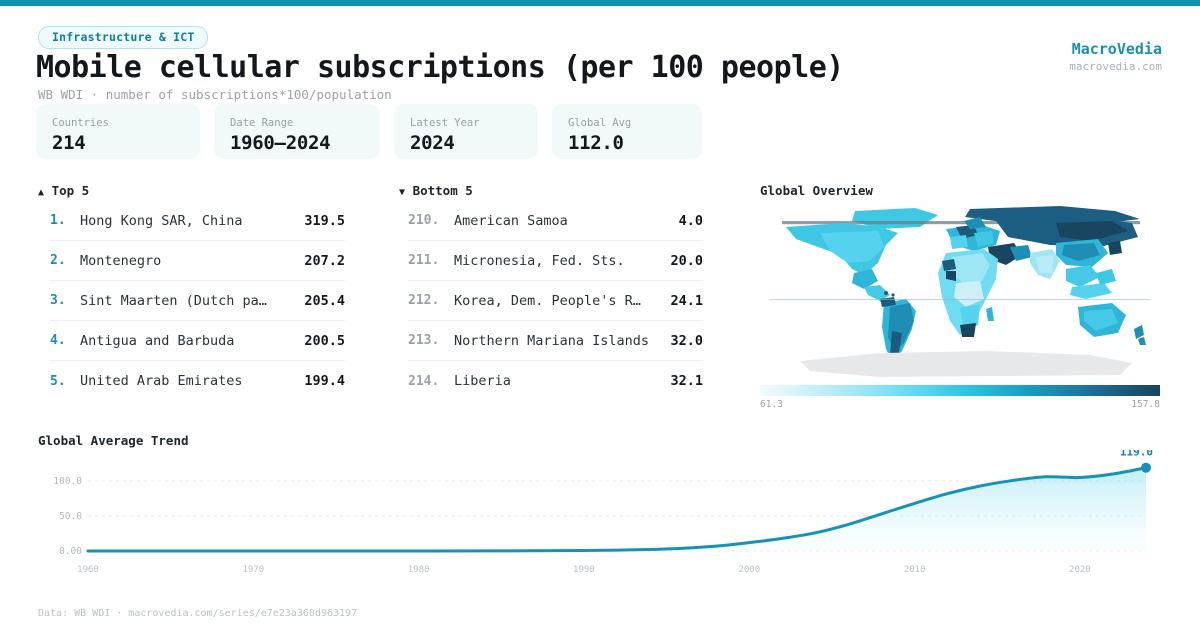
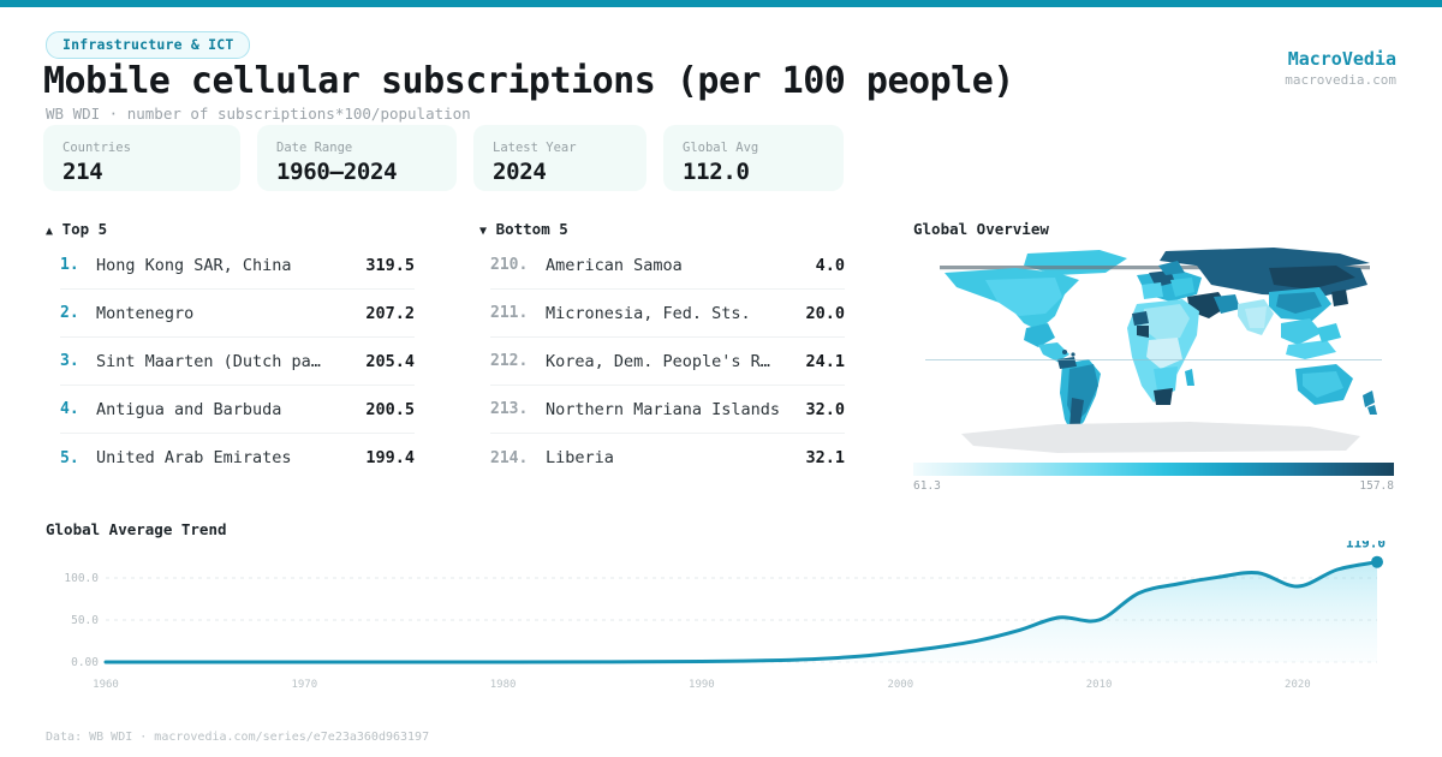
2010: 70 -> 50
2020: 100 -> 90
